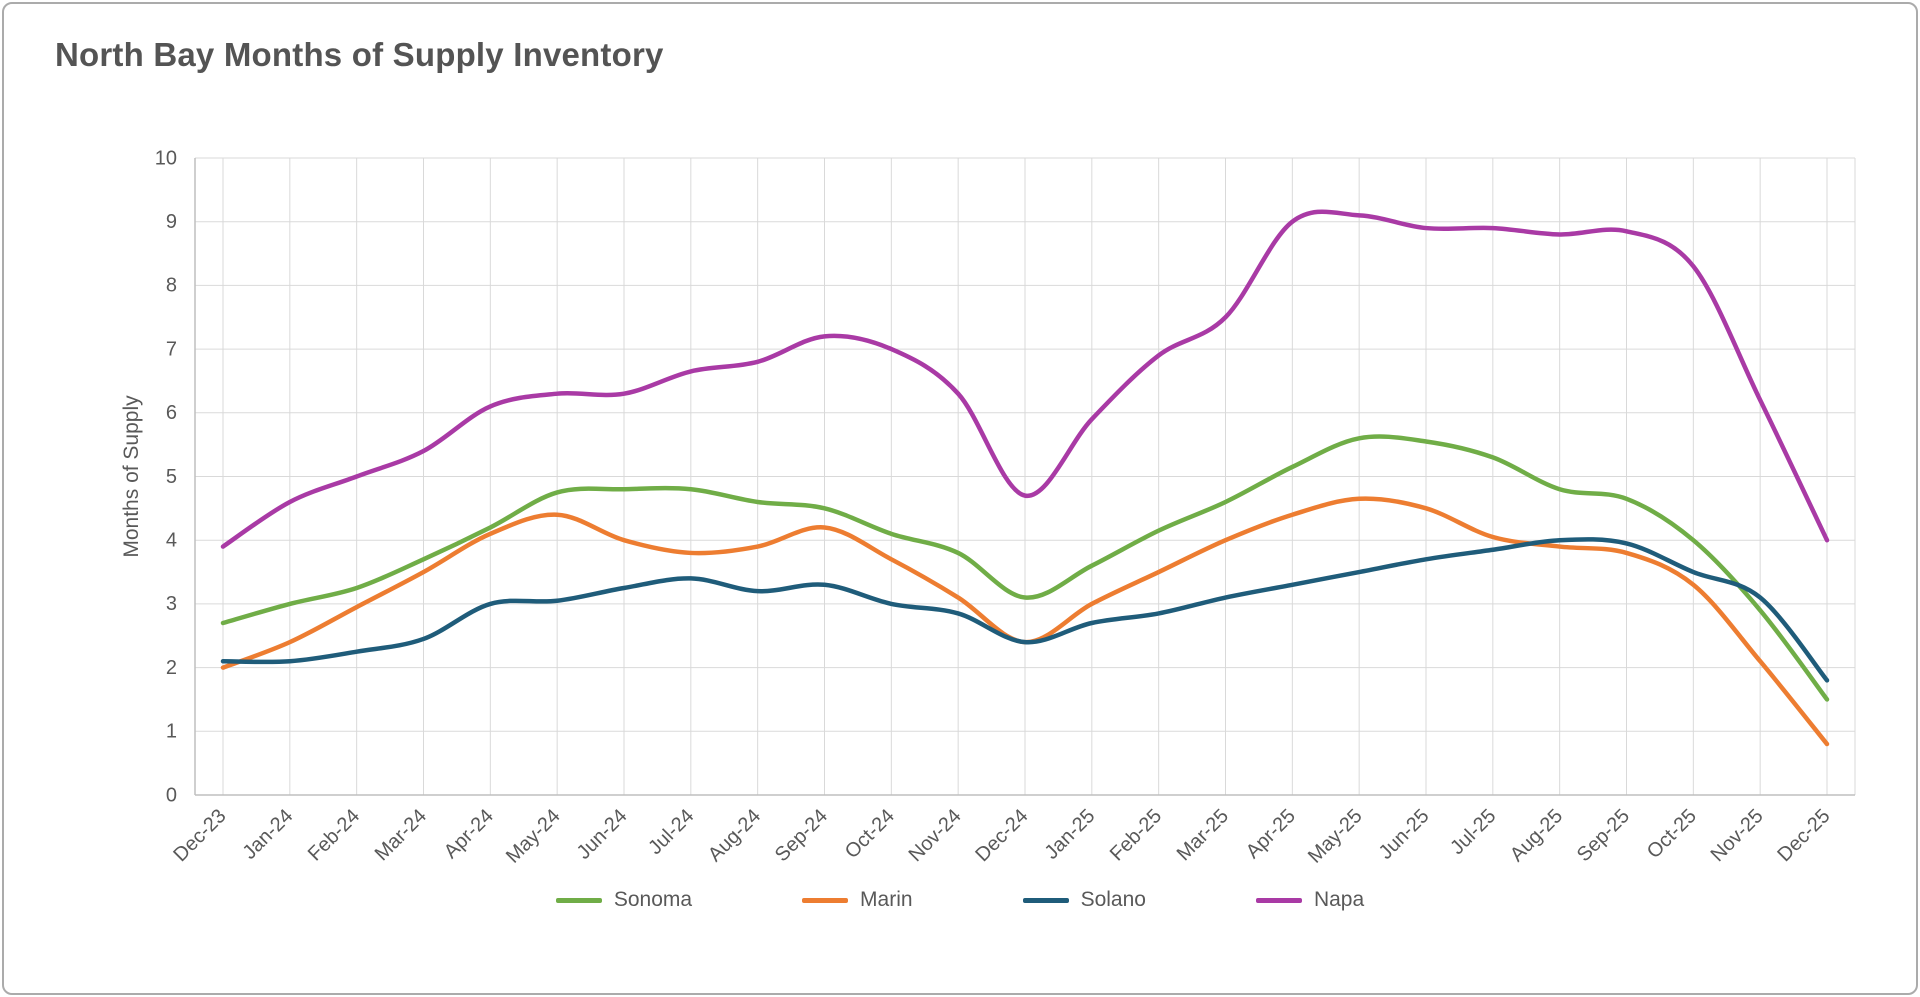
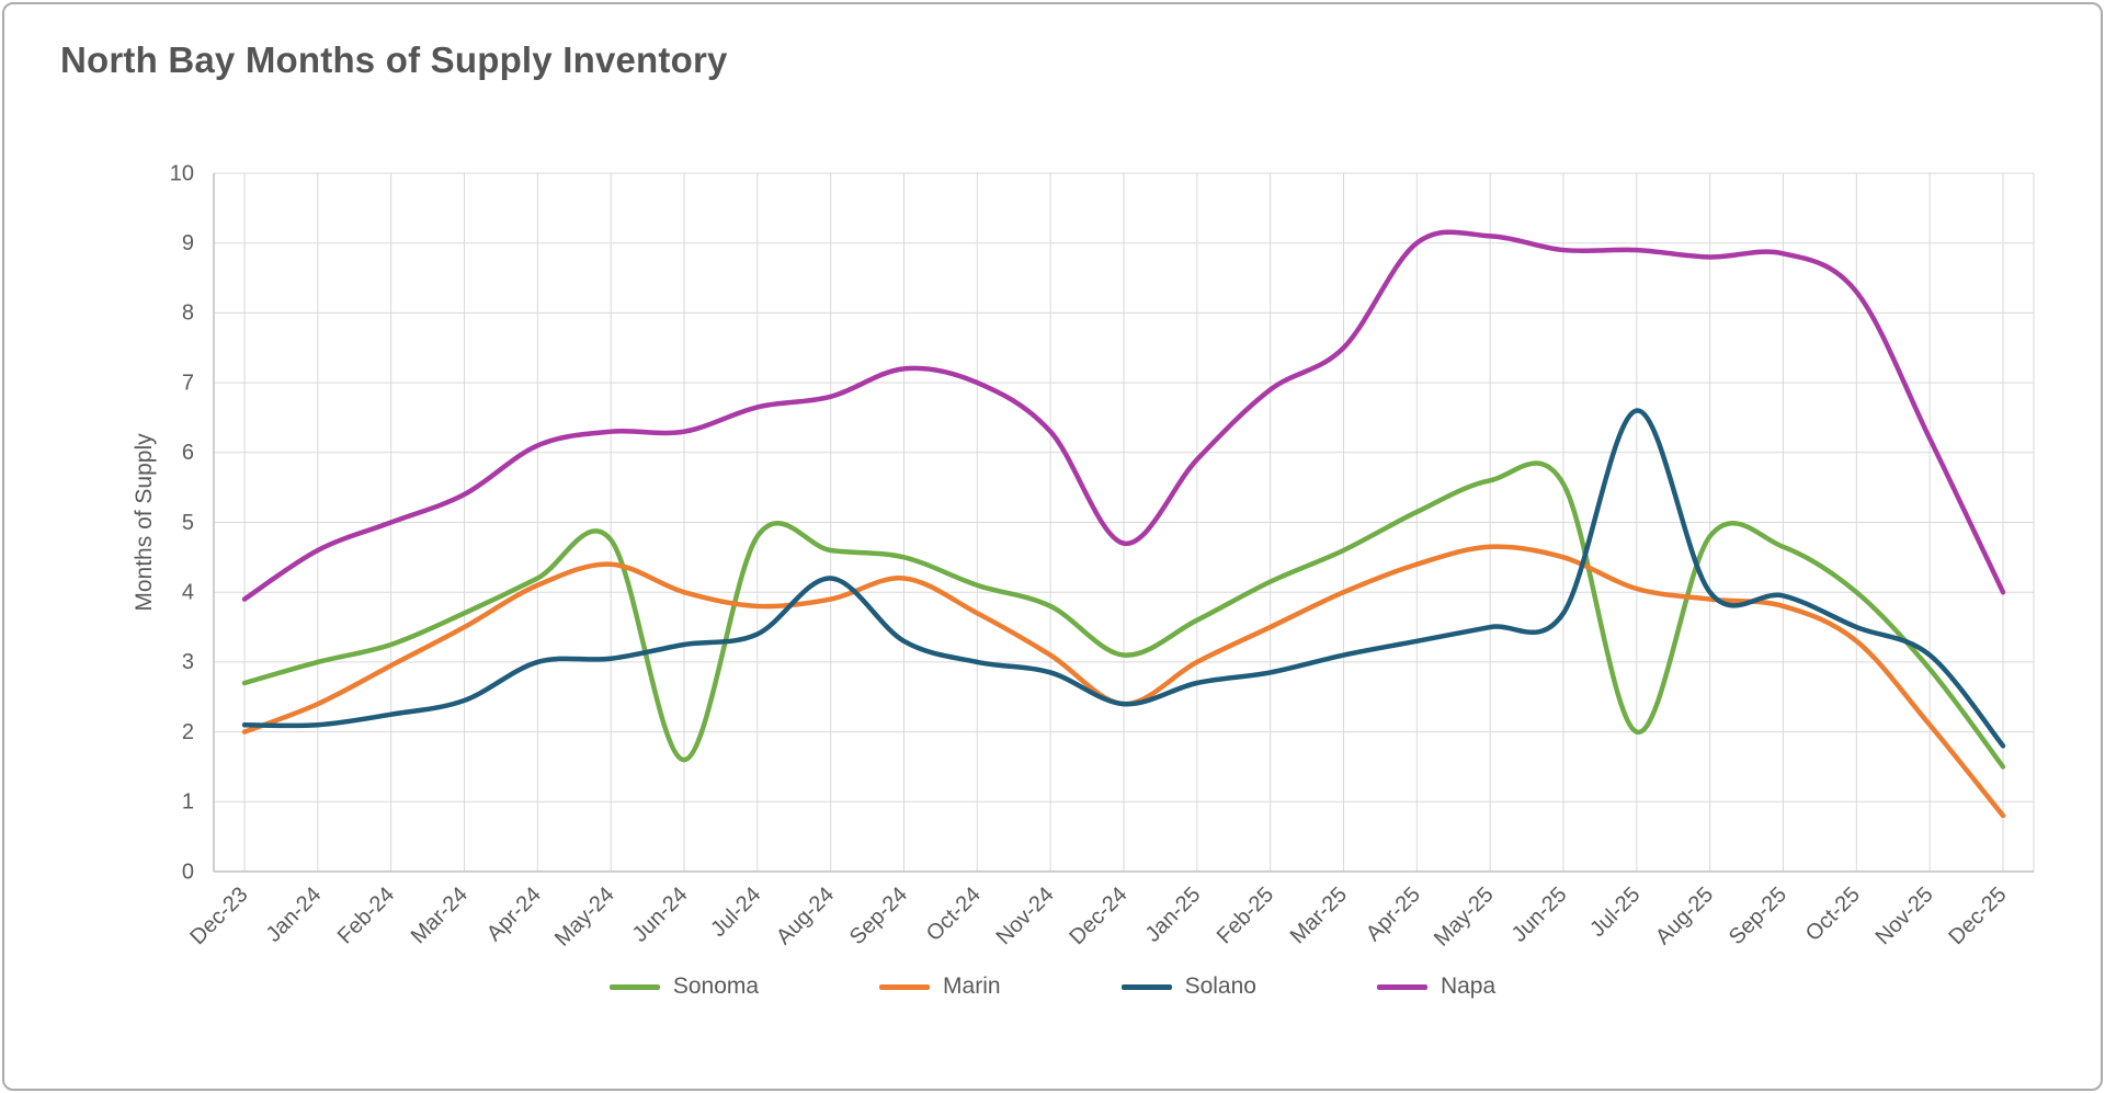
Sonoma/Jun-24: 4.8 -> 1.6
Solano/Aug-24: 3.2 -> 4.2
Sonoma/Jul-25: 5.3 -> 2.0
Solano/Jul-25: 3.9 -> 6.6
